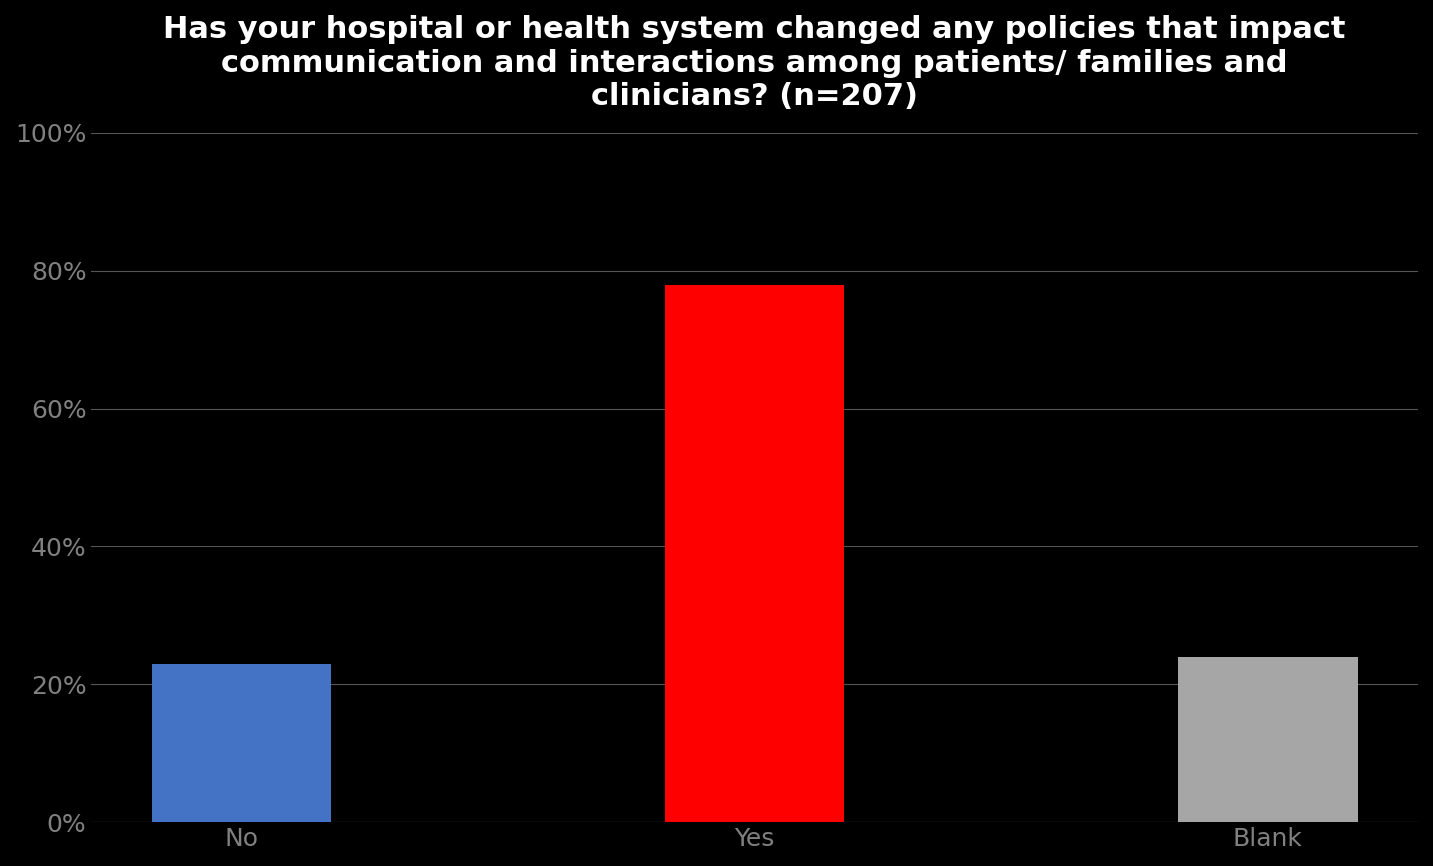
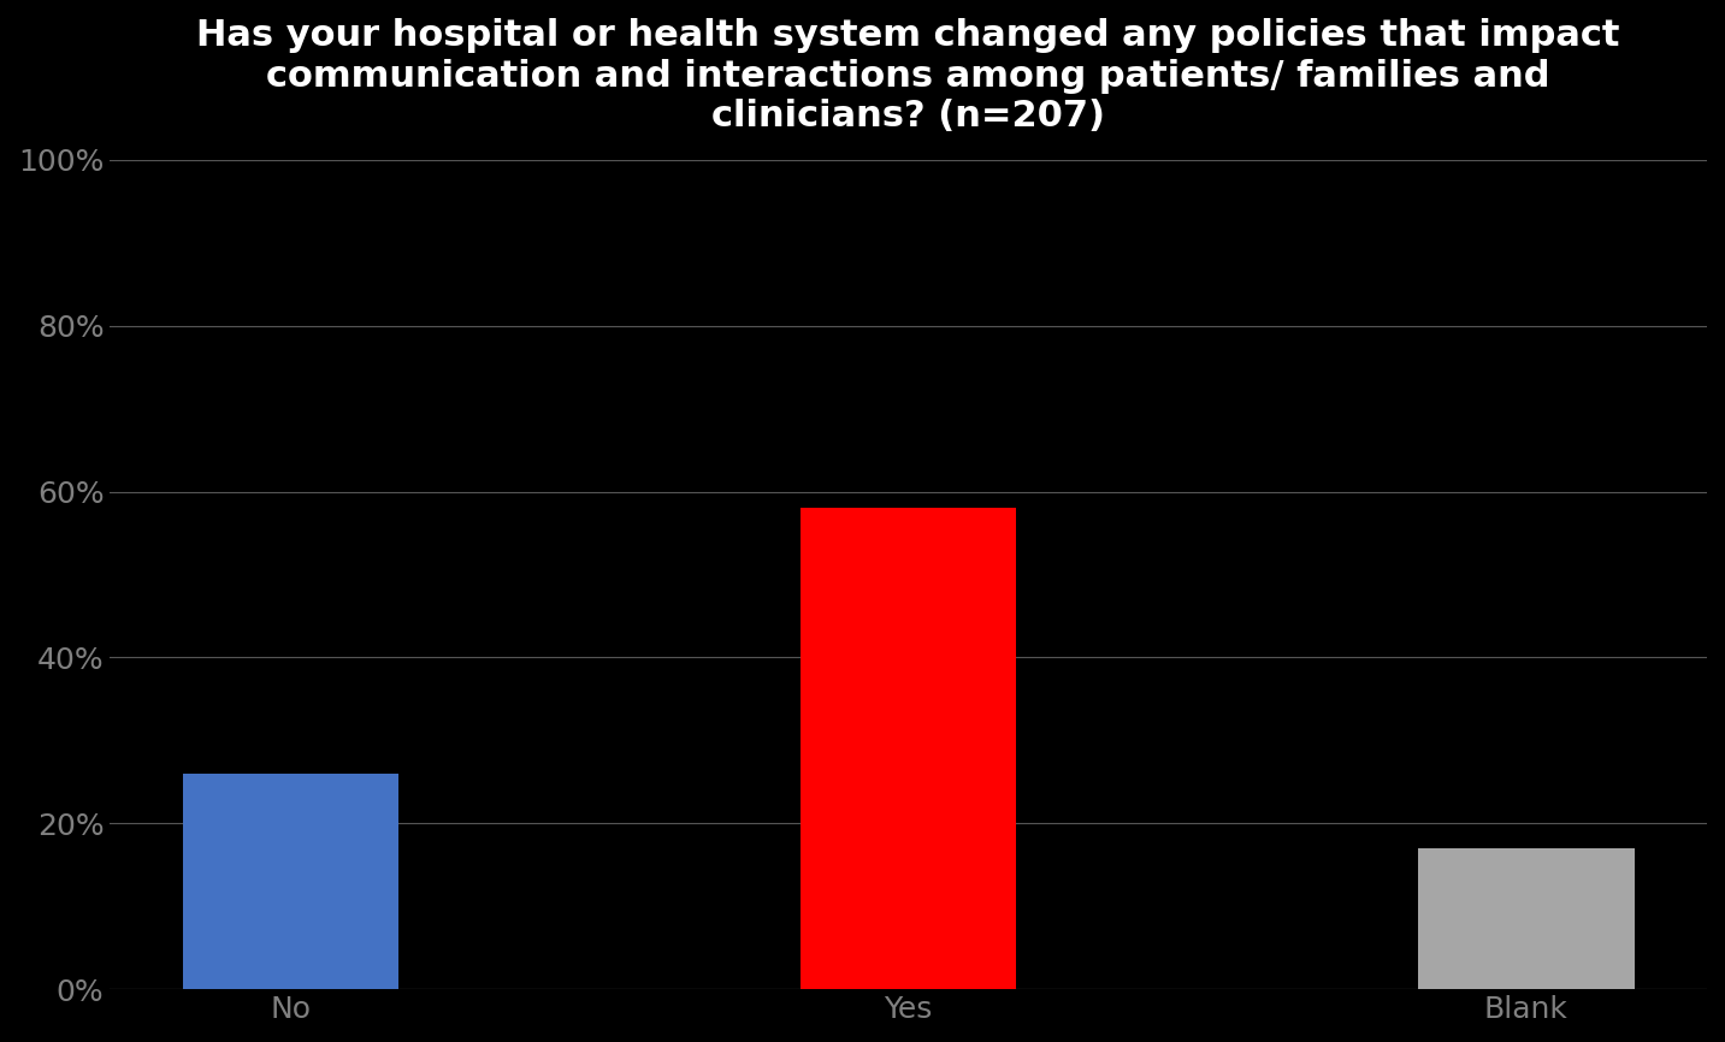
No: 23% -> 26%
Yes: 78% -> 58%
Blank: 24% -> 17%
